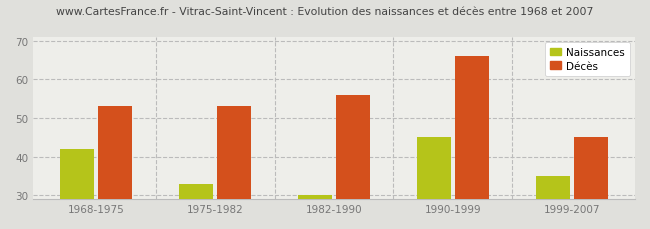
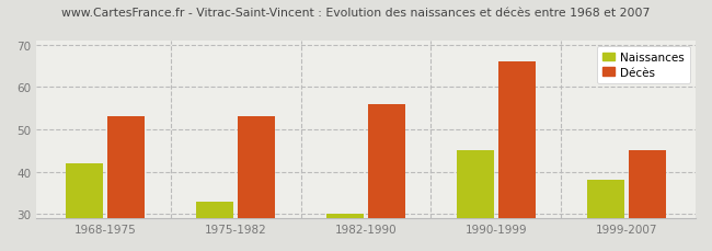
Naissances/1999-2007: 35 -> 38
